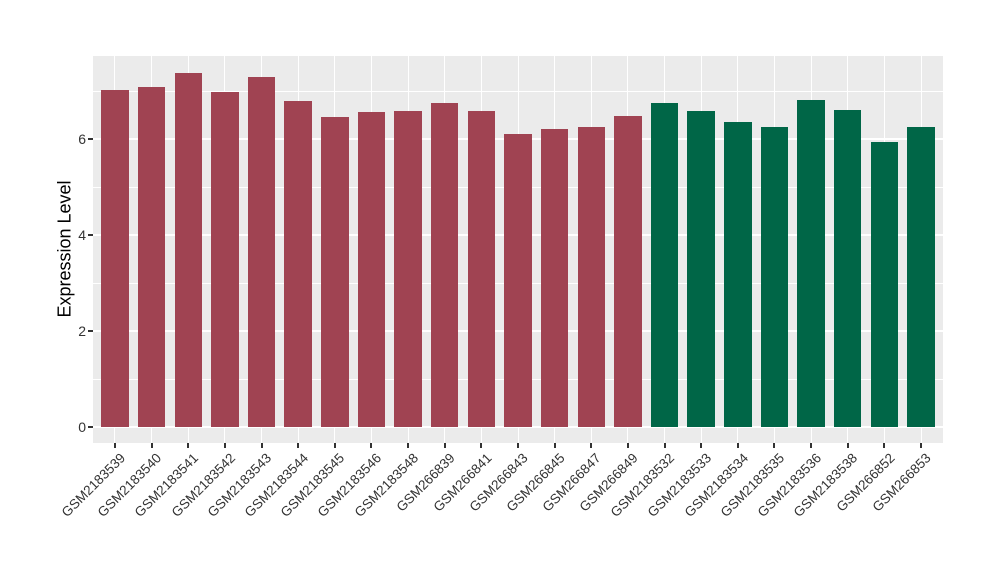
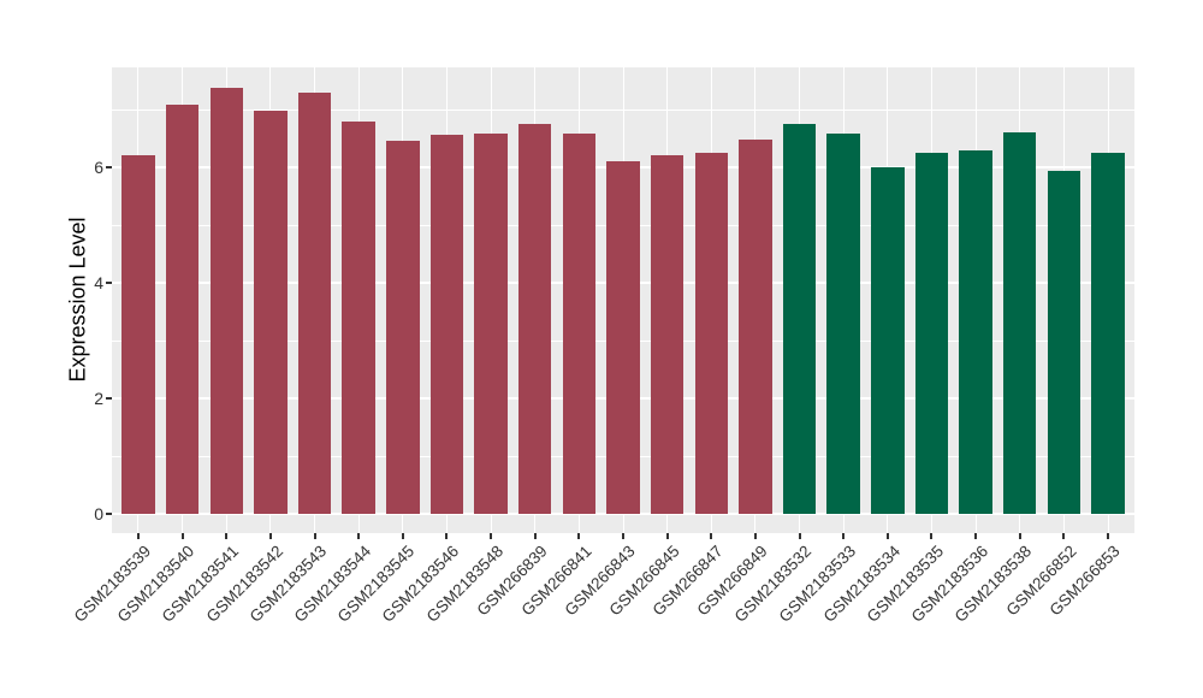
GSM2183539: 7.0 -> 6.2
GSM2183534: 6.3 -> 6.0
GSM2183536: 6.8 -> 6.3
